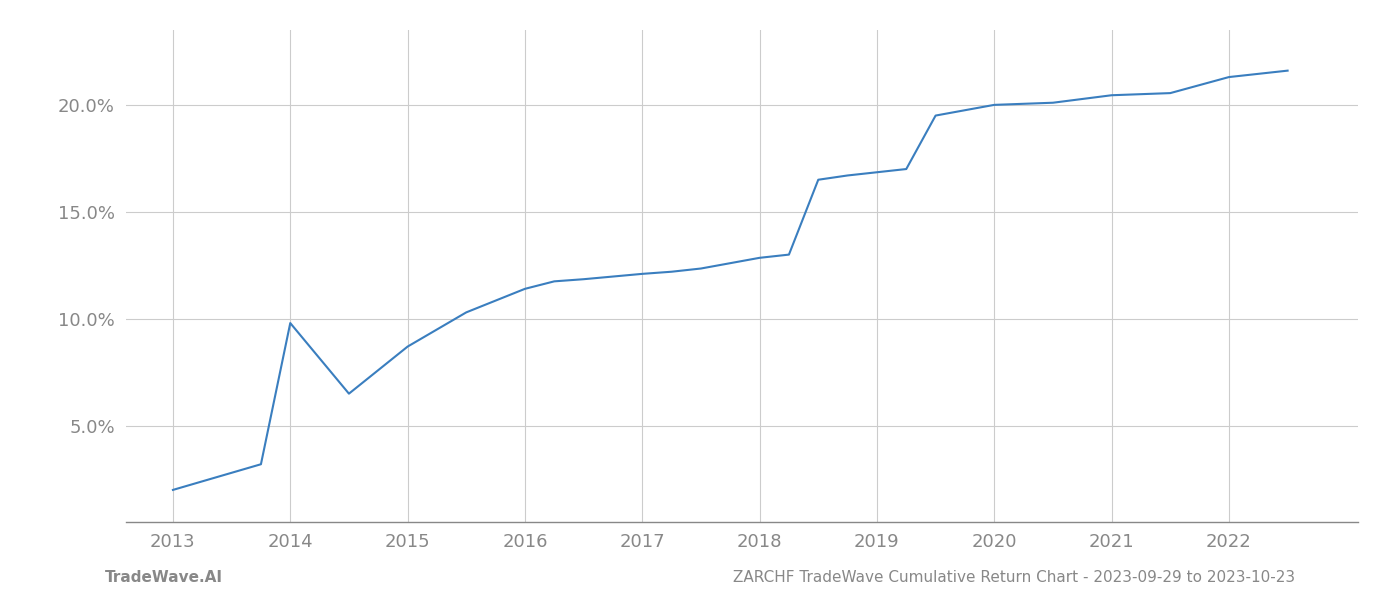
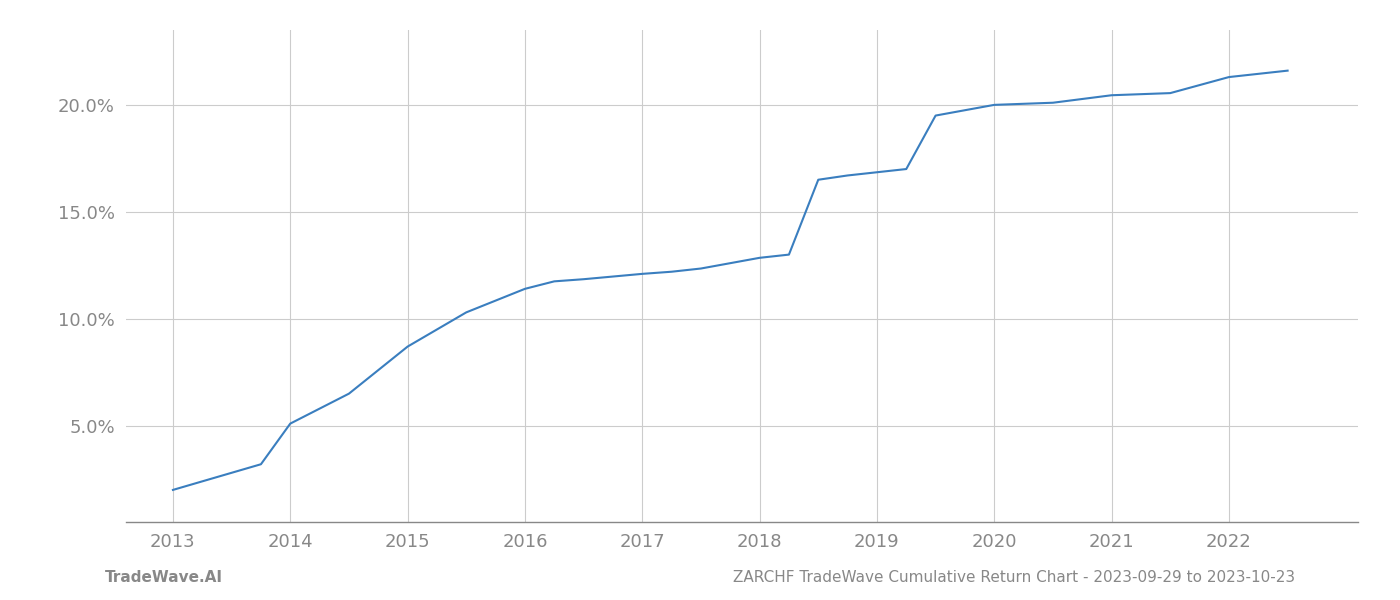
2014: 9.80% -> 5.10%
